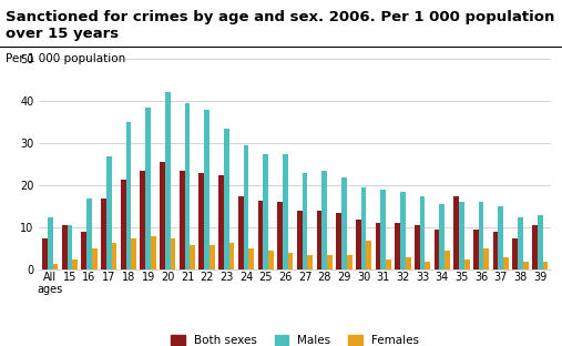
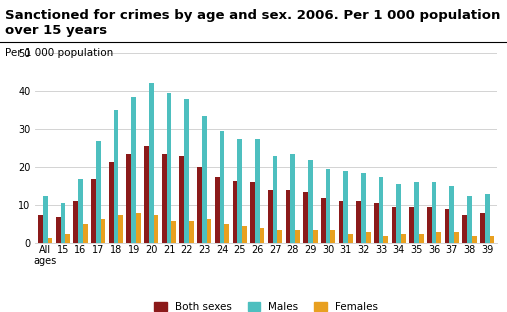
Both sexes/15: 10.5 -> 7.0
Both sexes/16: 9.0 -> 11.0
Both sexes/23: 22.5 -> 20.0
Females/30: 7.0 -> 3.5
Females/34: 4.5 -> 2.5
Both sexes/35: 17.5 -> 9.5
Females/36: 5.0 -> 3.0
Both sexes/39: 10.5 -> 8.0
